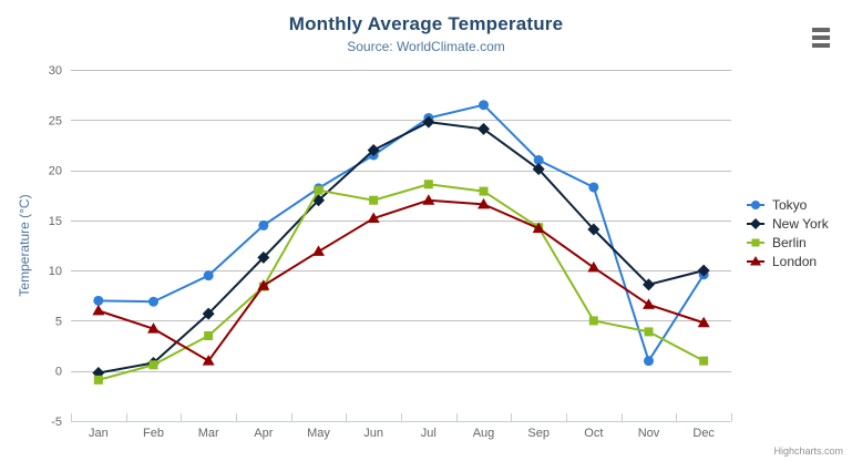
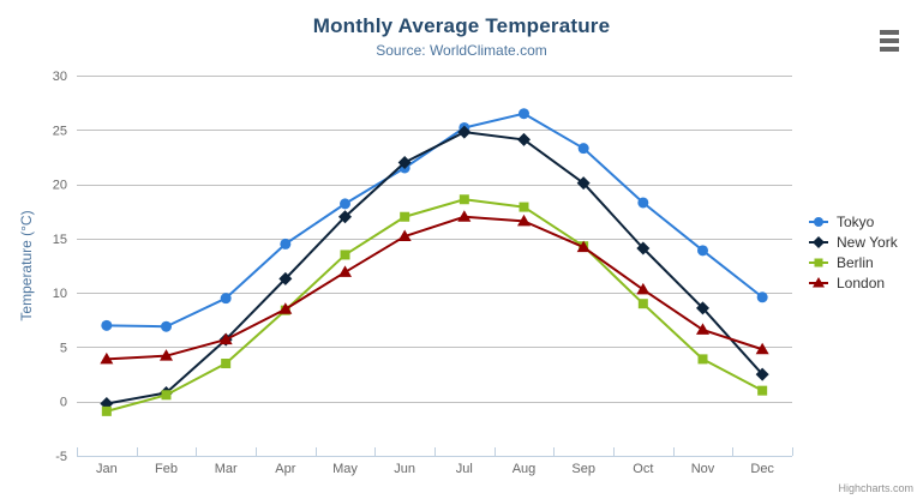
London/Jan: 6 -> 4
London/Mar: 1 -> 6
Berlin/May: 18 -> 14
Tokyo/Sep: 21 -> 23
Berlin/Oct: 5 -> 9
Tokyo/Nov: 1 -> 14
New York/Dec: 10 -> 2
